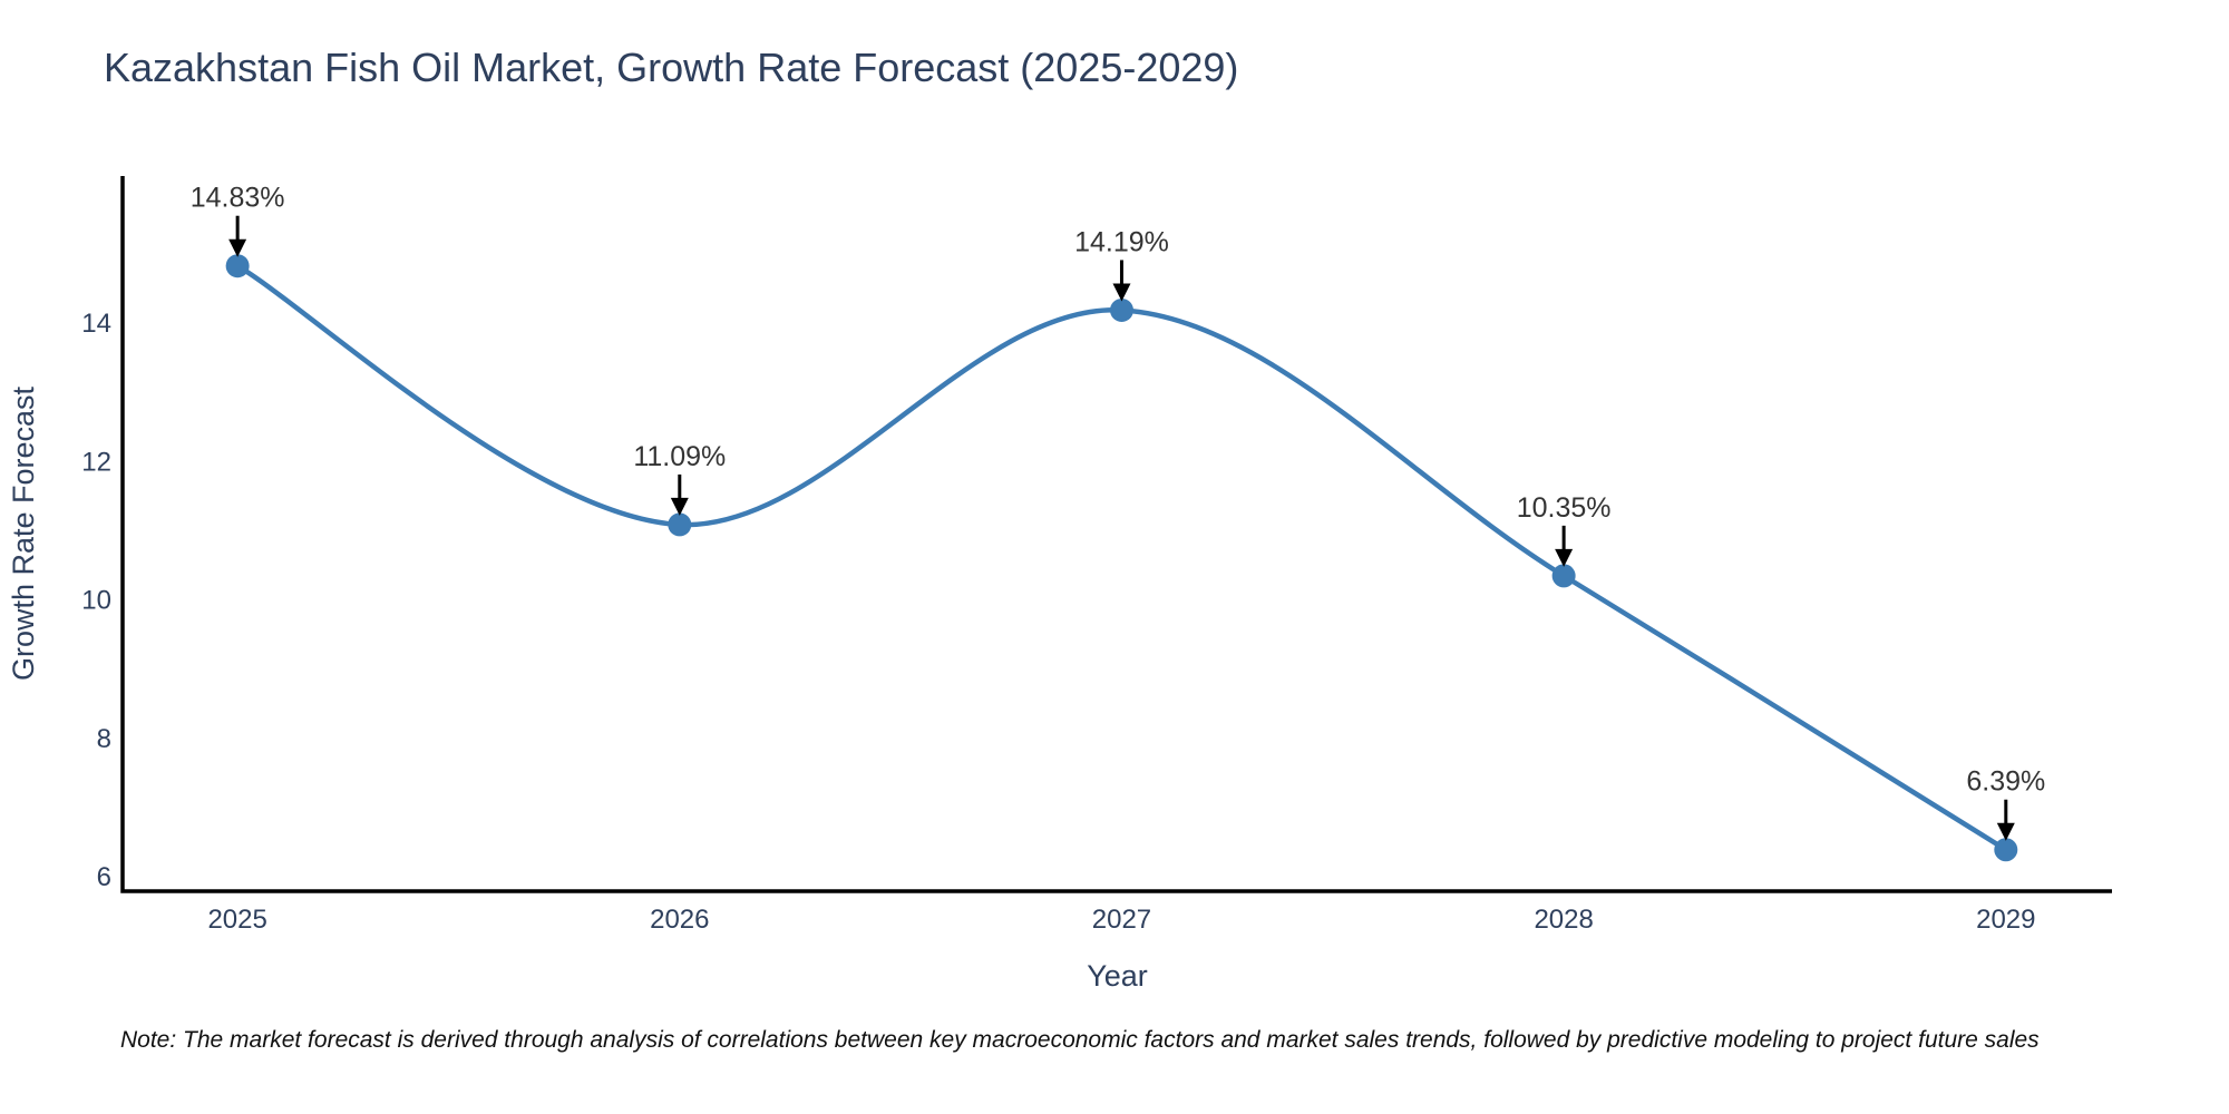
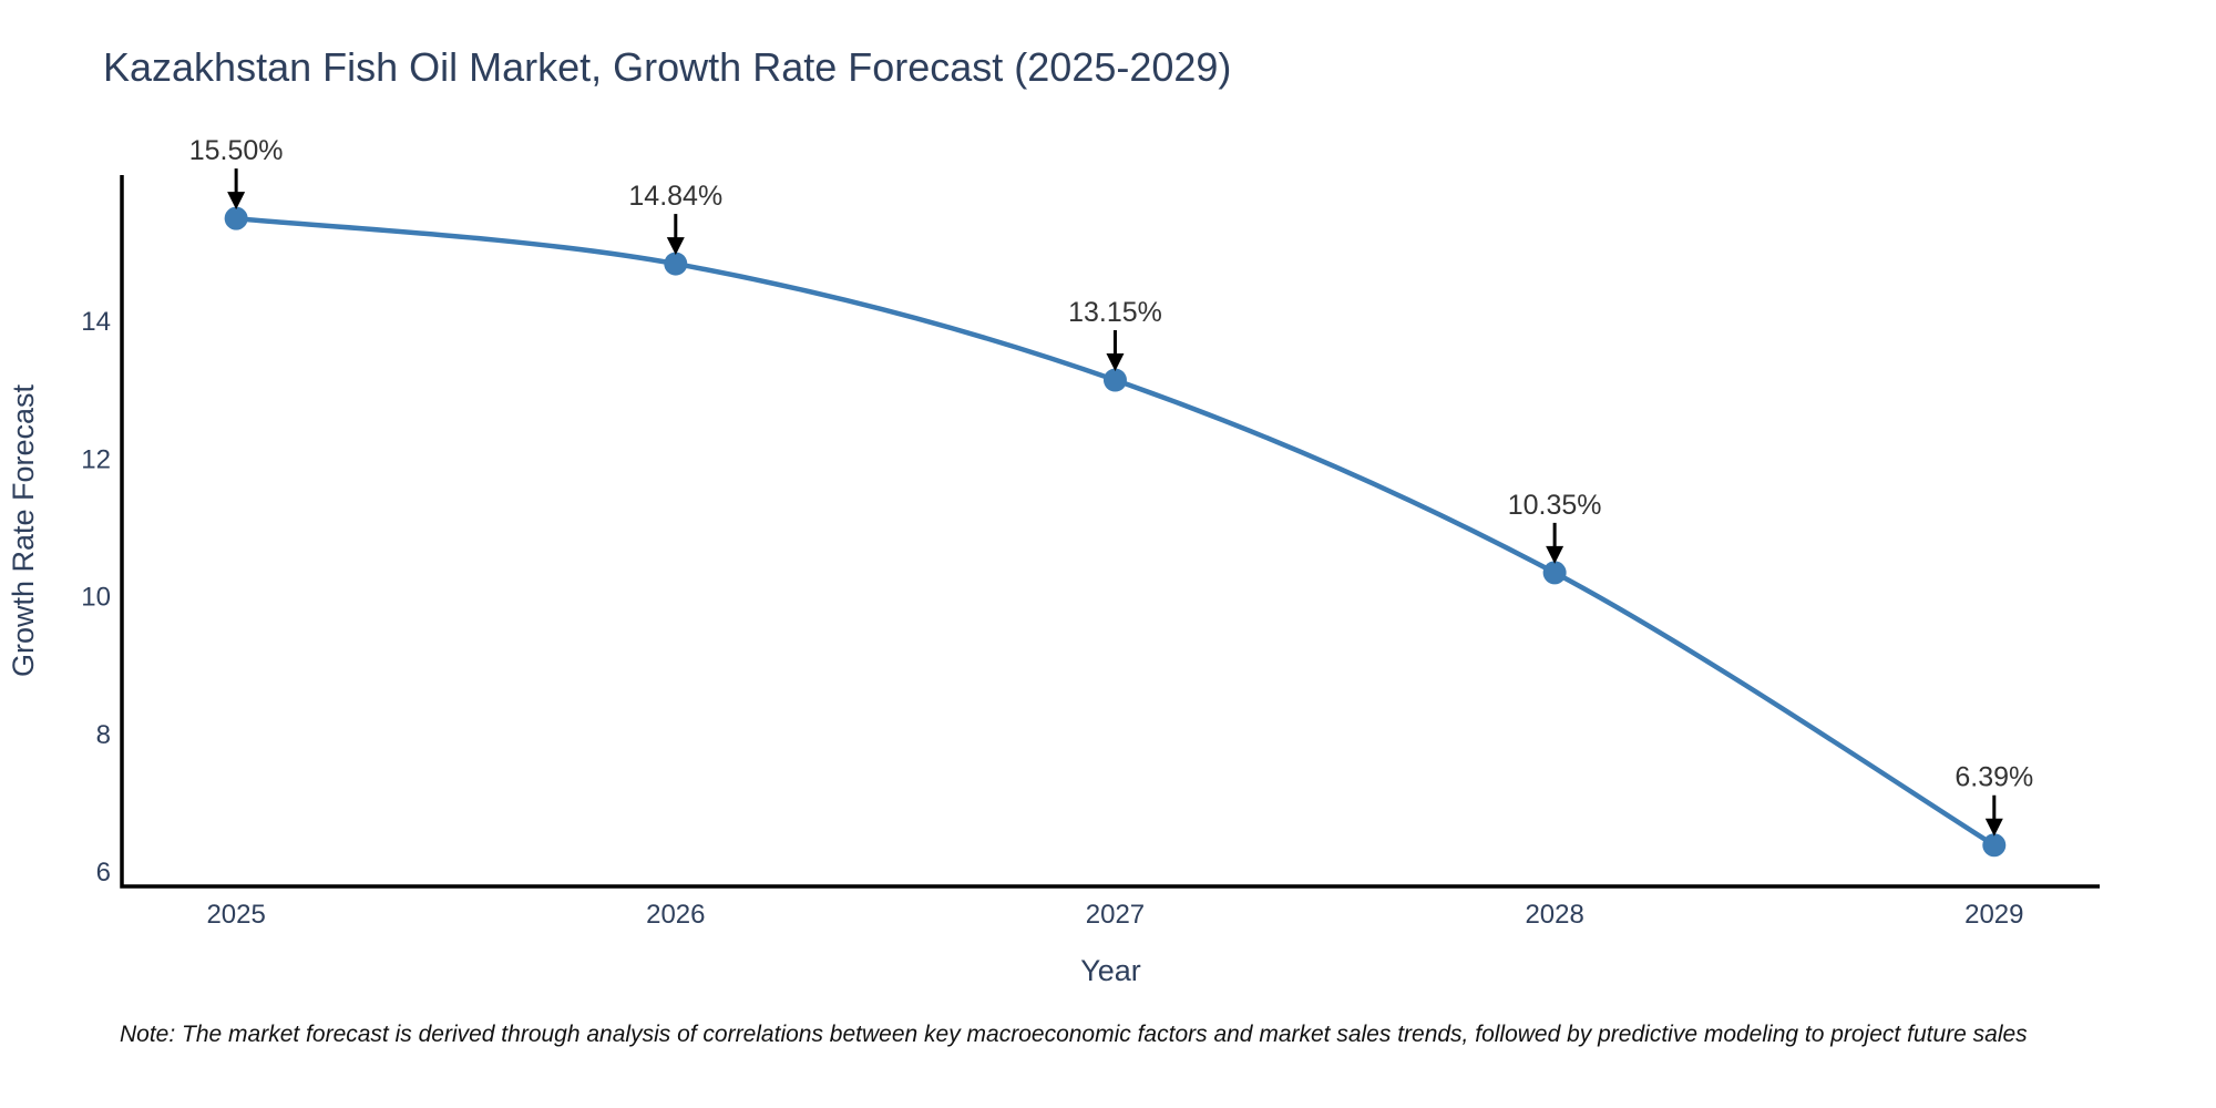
2025: 14.83% -> 15.50%
2026: 11.09% -> 14.84%
2027: 14.19% -> 13.15%
